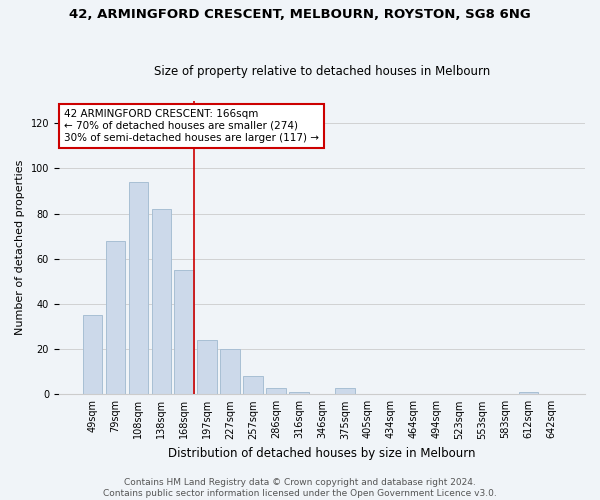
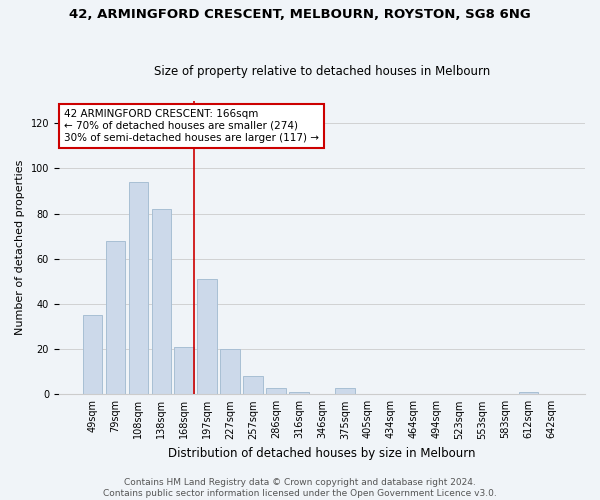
168sqm: 55 -> 21
197sqm: 24 -> 51
